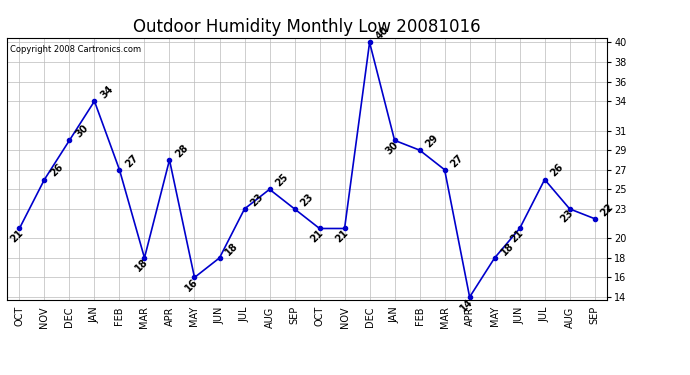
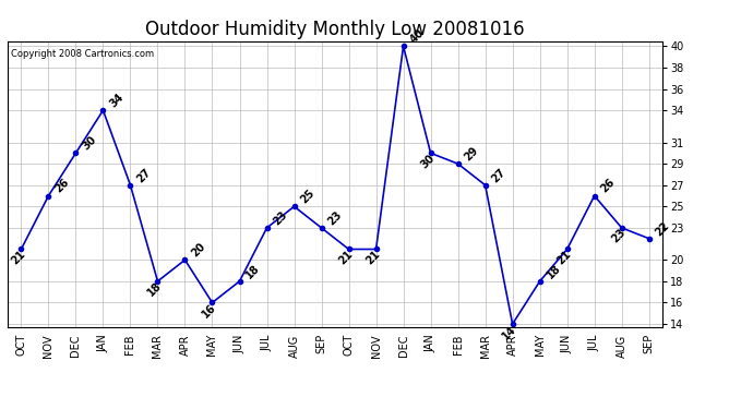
APR: 28 -> 20
